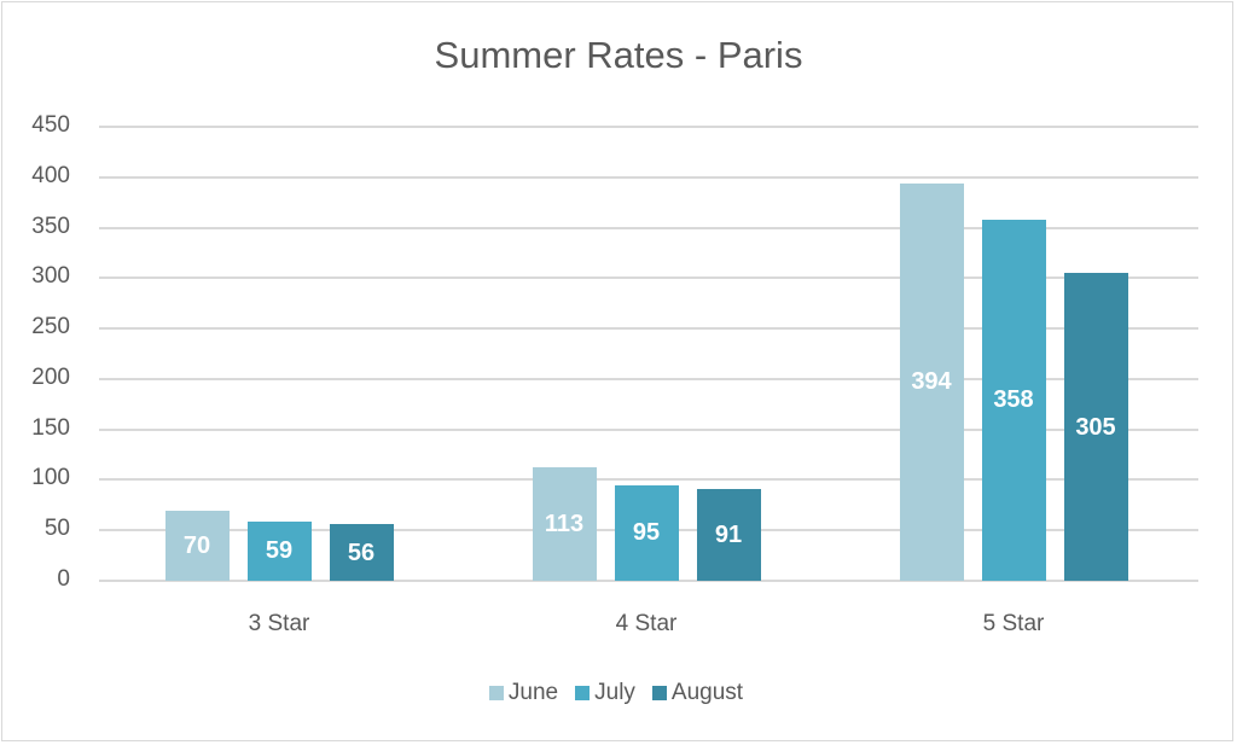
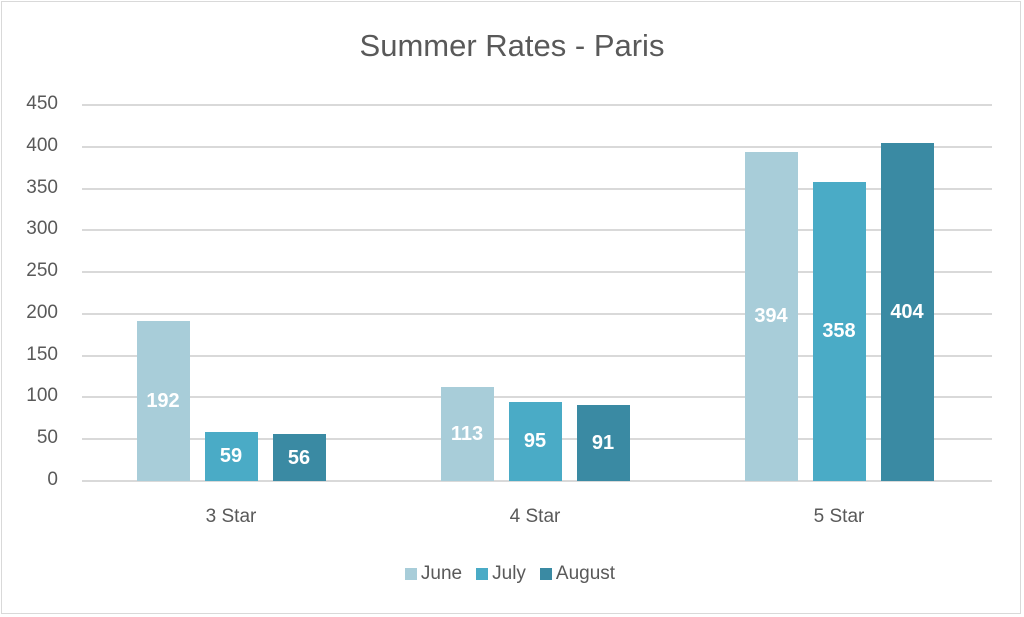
June/3 Star: 70 -> 192
August/5 Star: 305 -> 404
